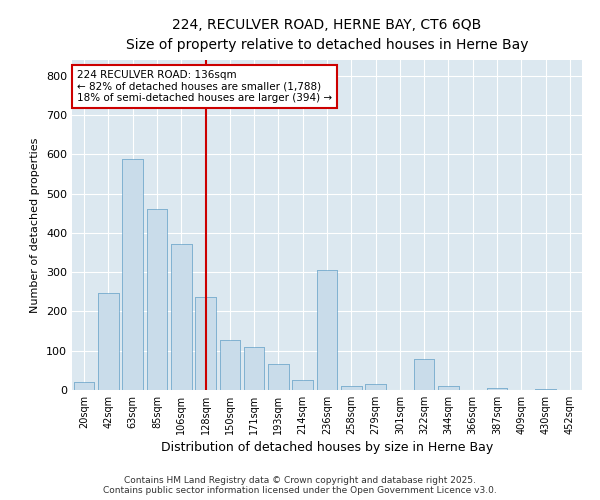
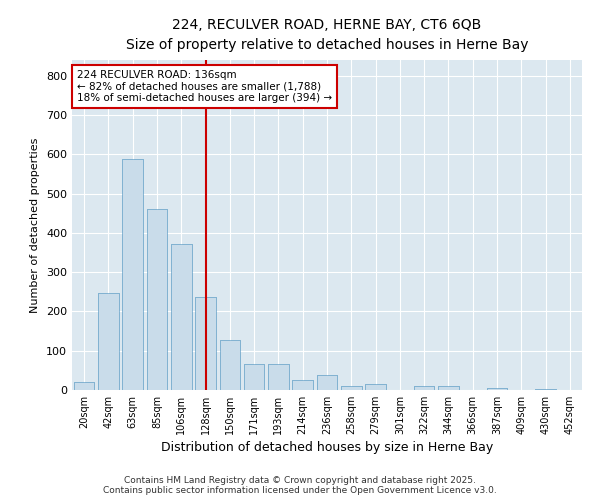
171sqm: 110 -> 65
236sqm: 305 -> 38
322sqm: 80 -> 10
